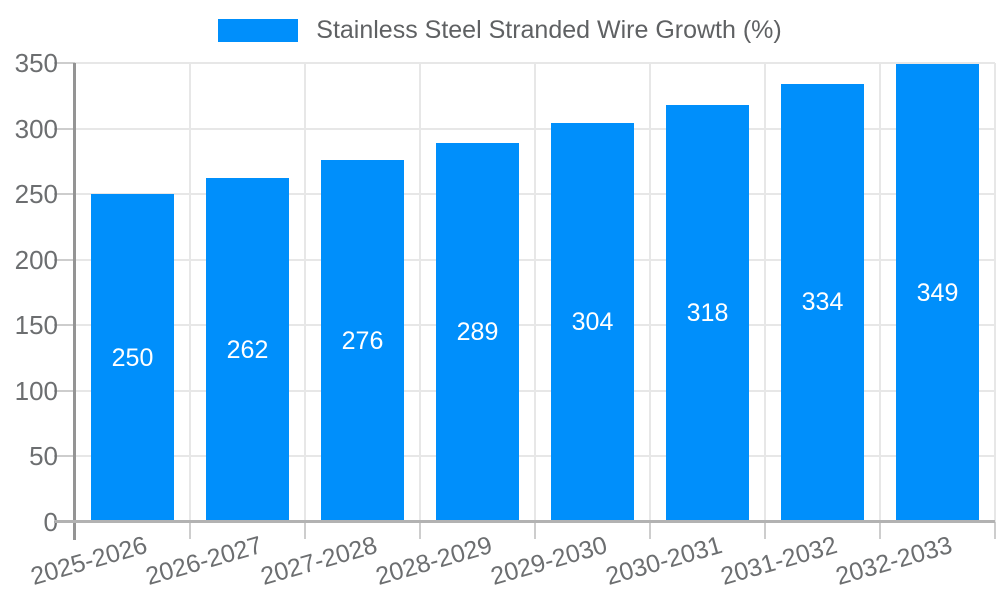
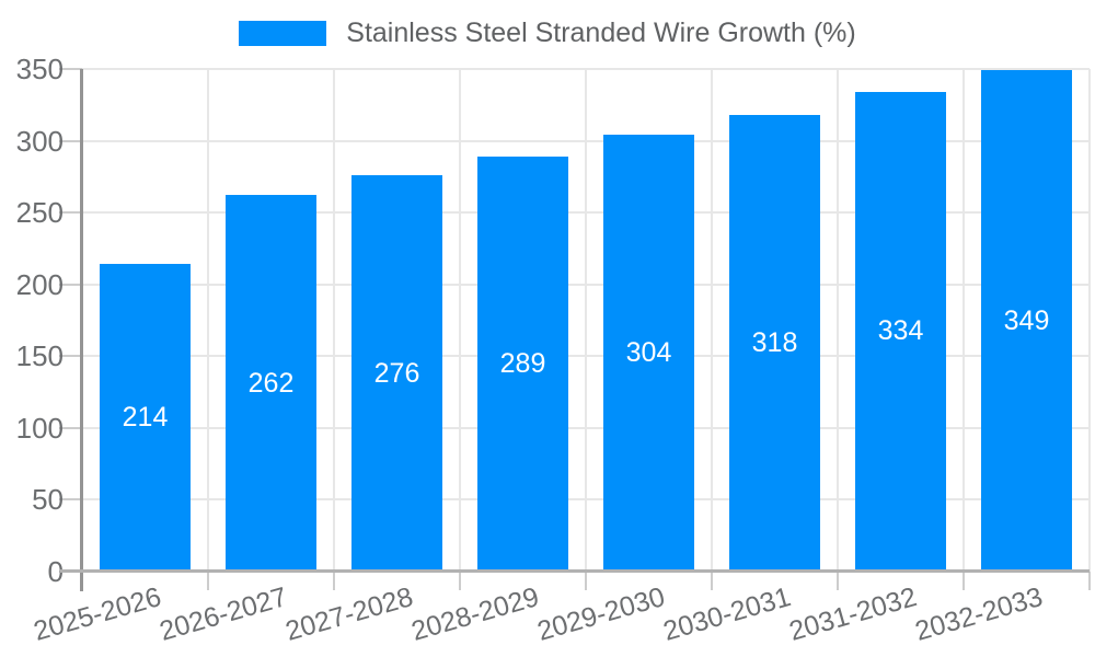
2025-2026: 250 -> 214
